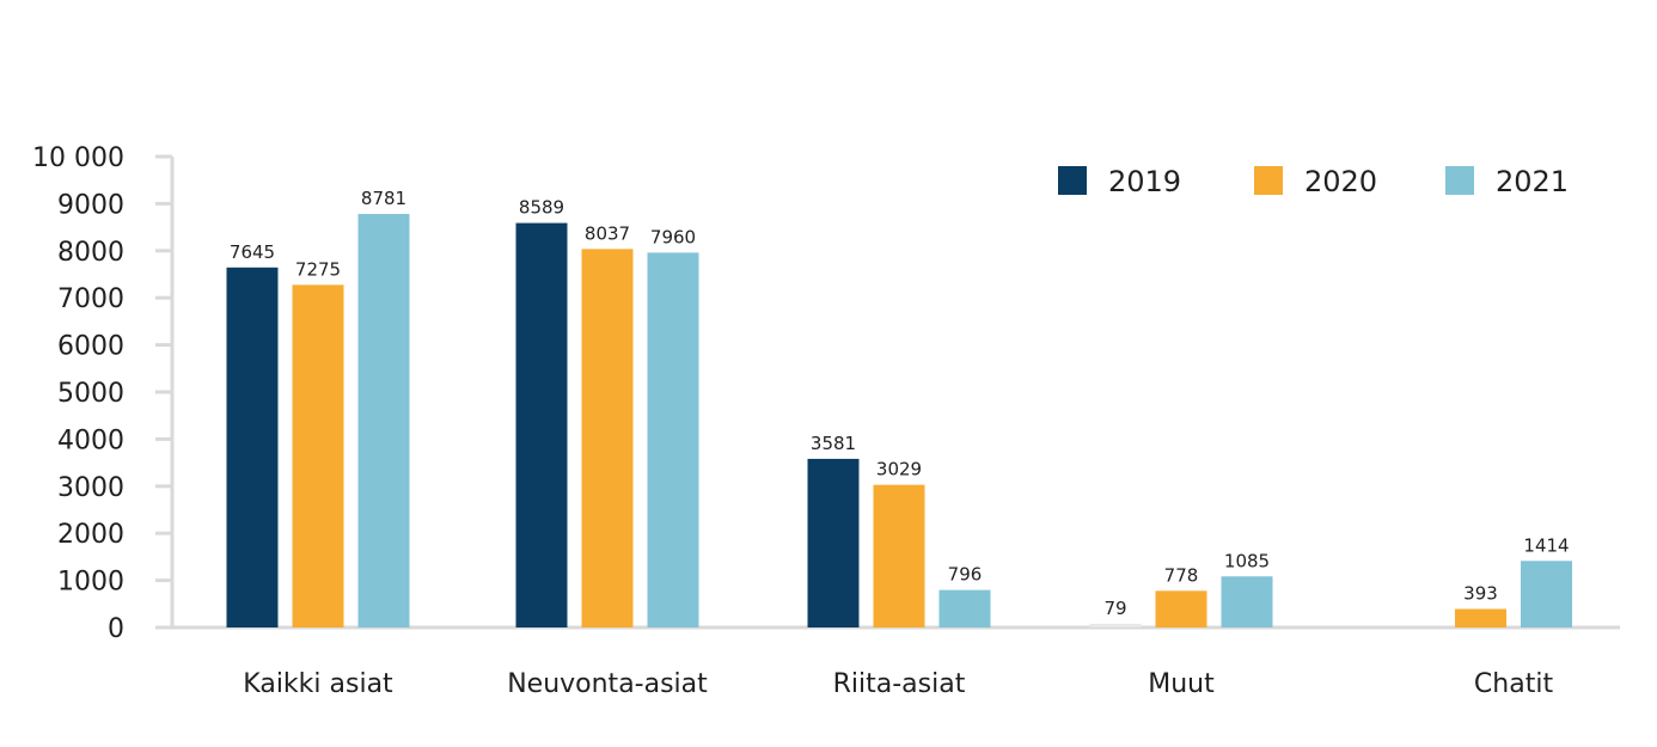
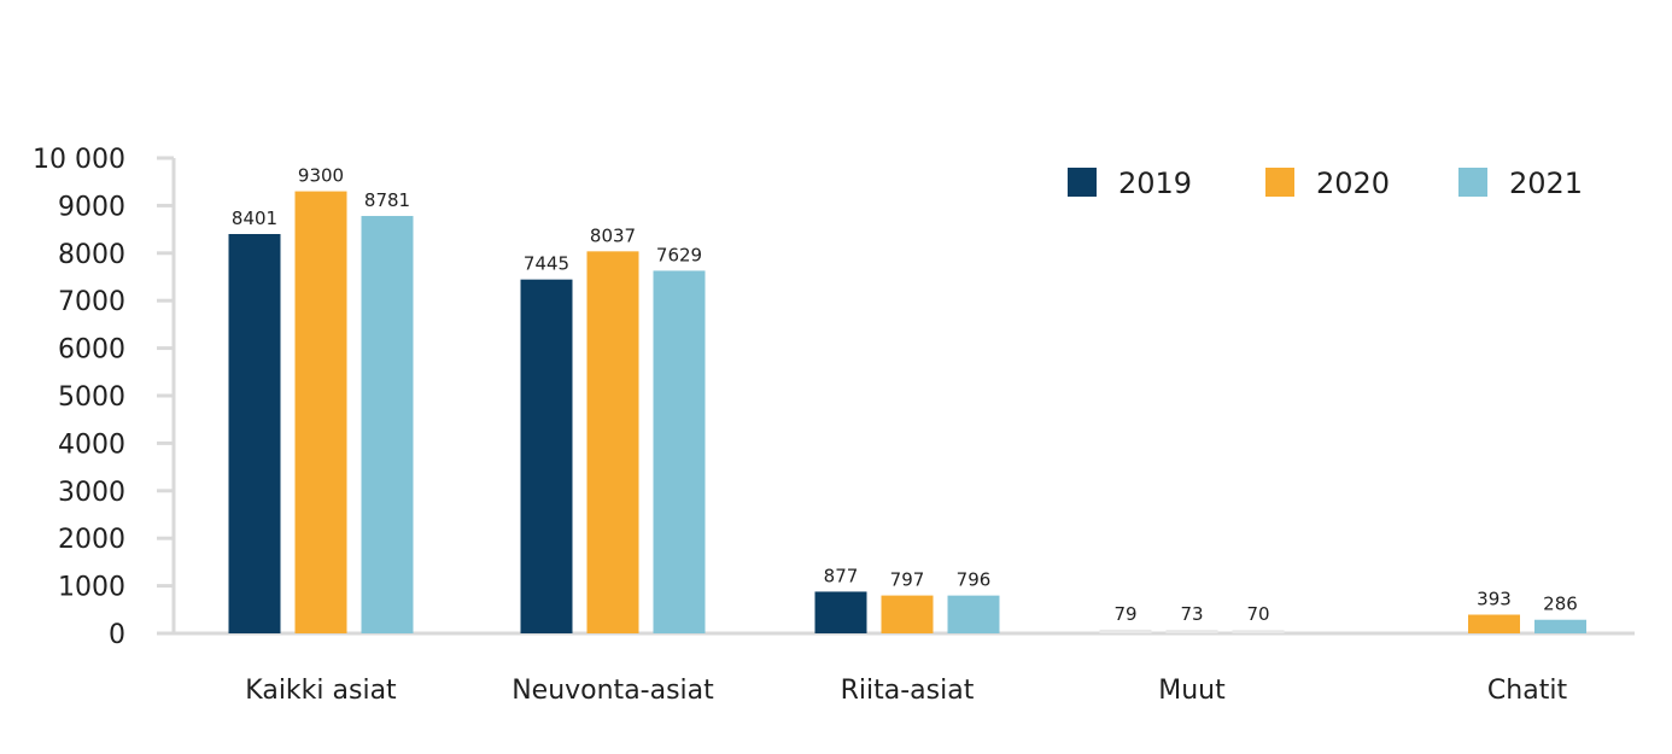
2019/Kaikki asiat: 7645 -> 8401
2020/Kaikki asiat: 7275 -> 9300
2019/Neuvonta-asiat: 8589 -> 7445
2021/Neuvonta-asiat: 7960 -> 7629
2019/Riita-asiat: 3581 -> 877
2020/Riita-asiat: 3029 -> 797
2020/Muut: 778 -> 73
2021/Muut: 1085 -> 70
2021/Chatit: 1414 -> 286
